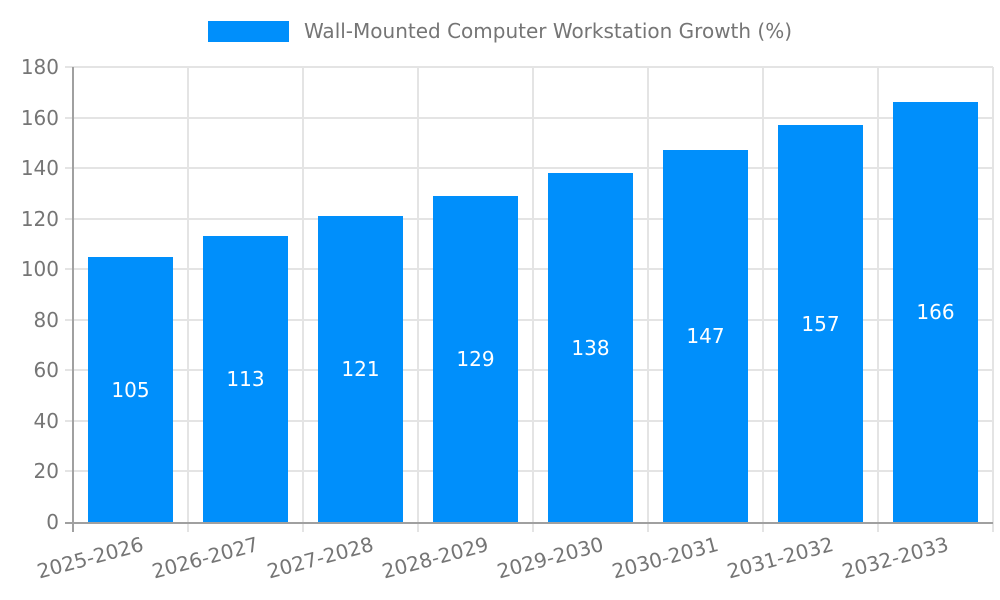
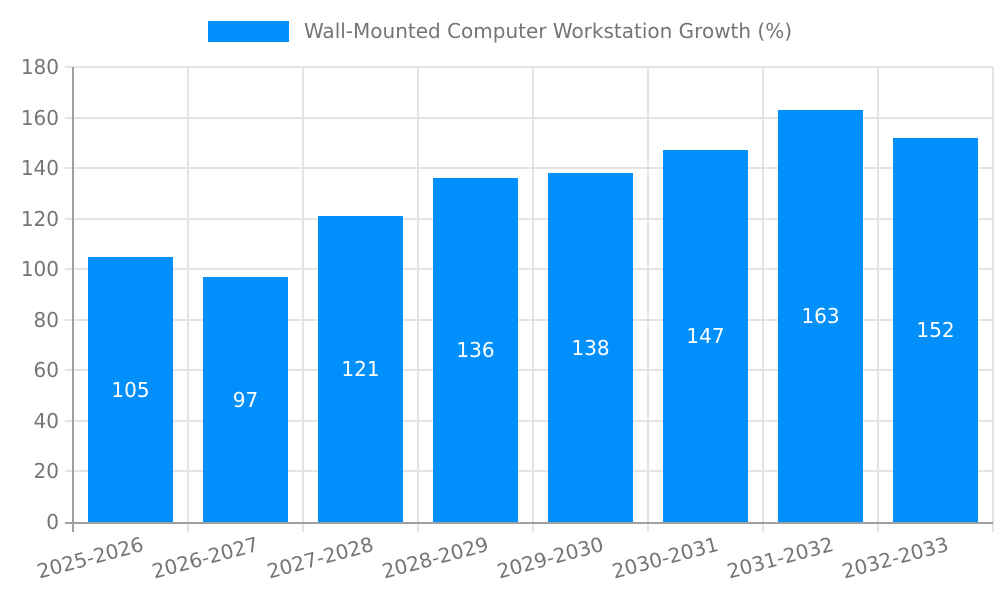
2026-2027: 113 -> 97
2028-2029: 129 -> 136
2031-2032: 157 -> 163
2032-2033: 166 -> 152
